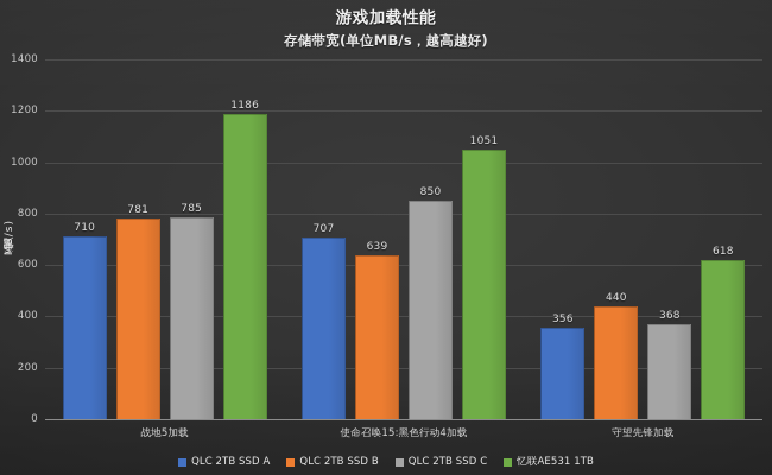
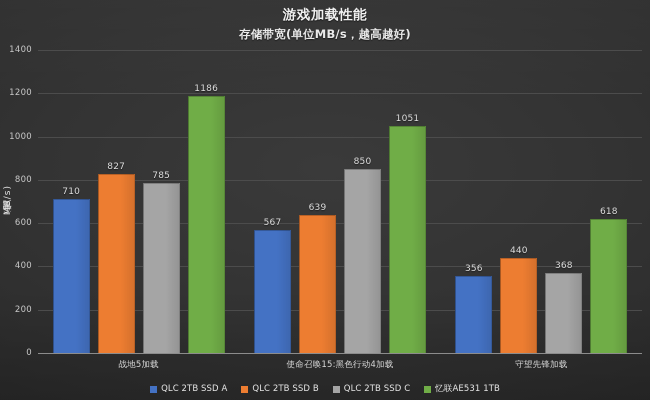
QLC 2TB SSD B/战地5加载: 781 -> 827
QLC 2TB SSD A/使命召唤15:黑色行动4加载: 707 -> 567
